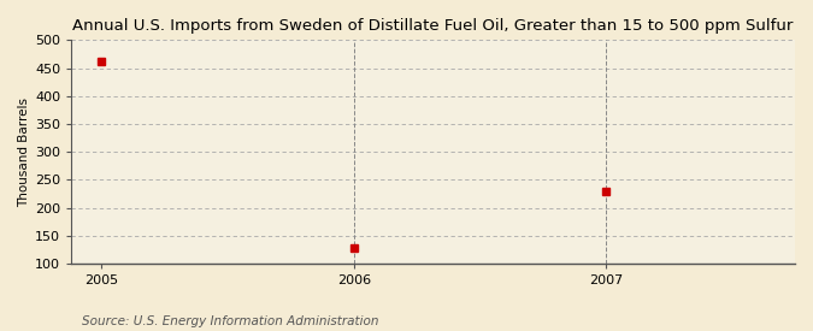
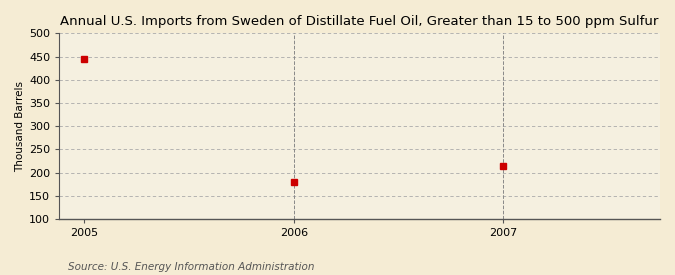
2005: 462 -> 445
2006: 127 -> 180
2007: 229 -> 215
